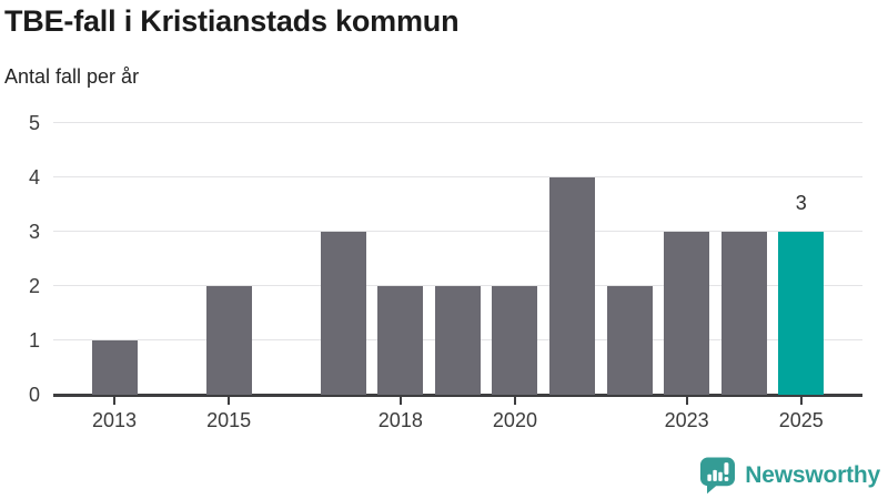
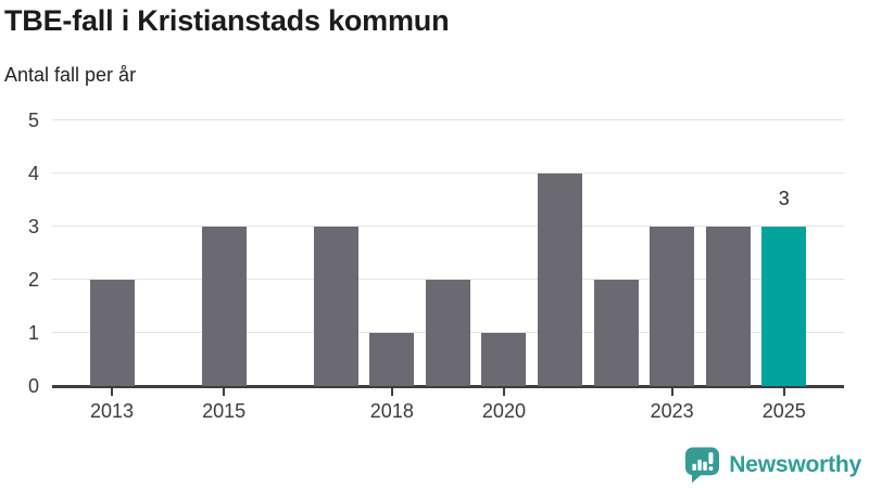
2013: 1 -> 2
2015: 2 -> 3
2018: 2 -> 1
2020: 2 -> 1
